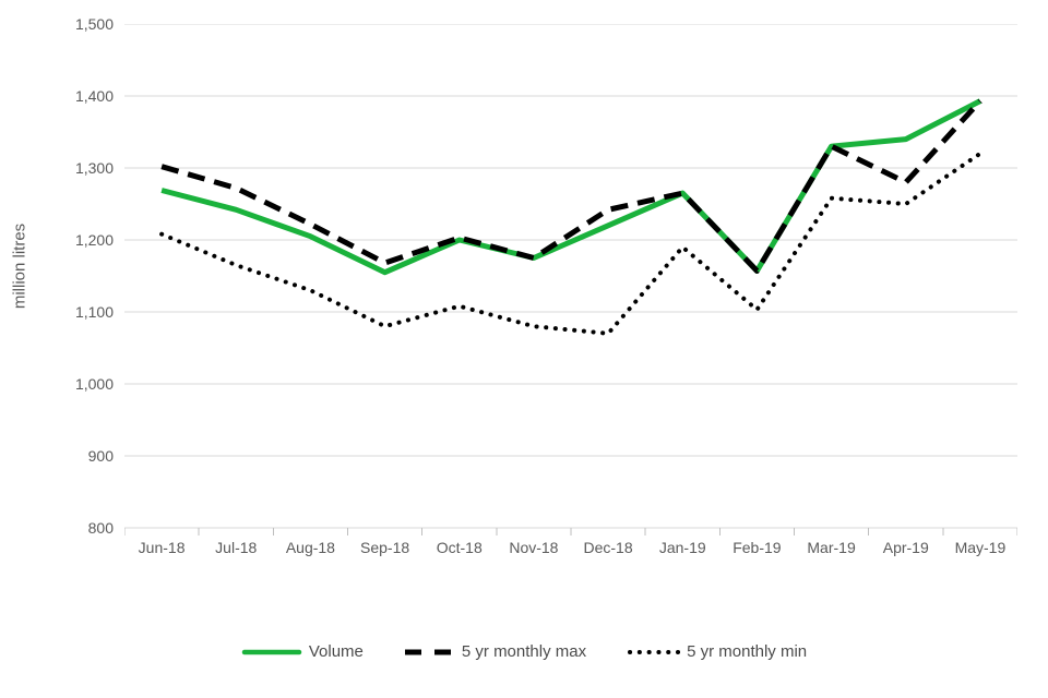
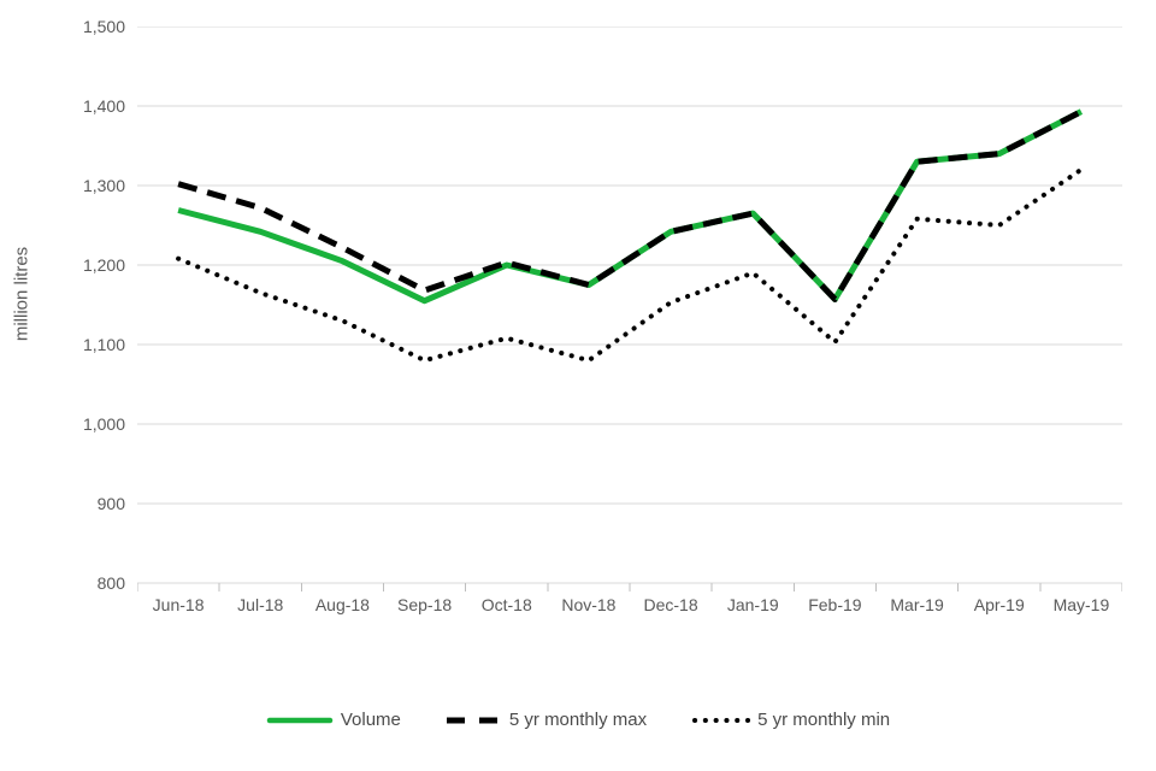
Volume/Dec-18: 1220 -> 1240
5 yr monthly min/Dec-18: 1070 -> 1150
5 yr monthly max/Apr-19: 1280 -> 1340
